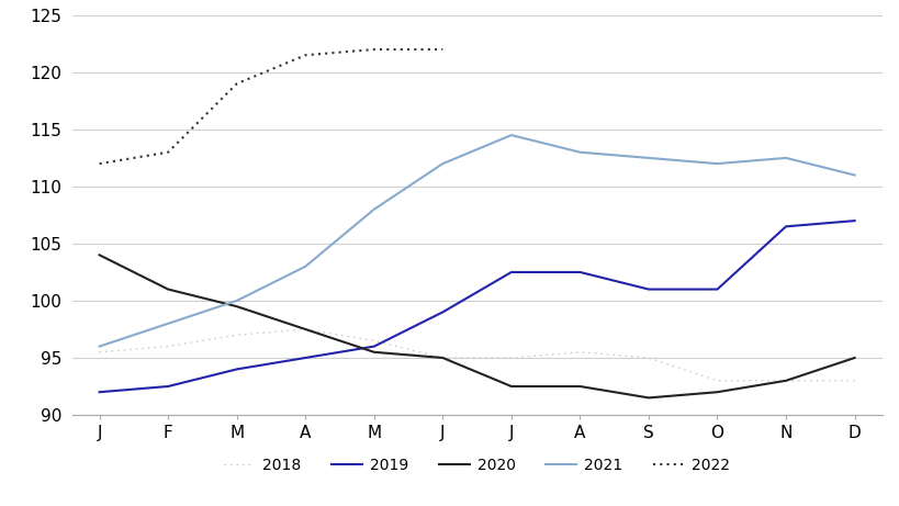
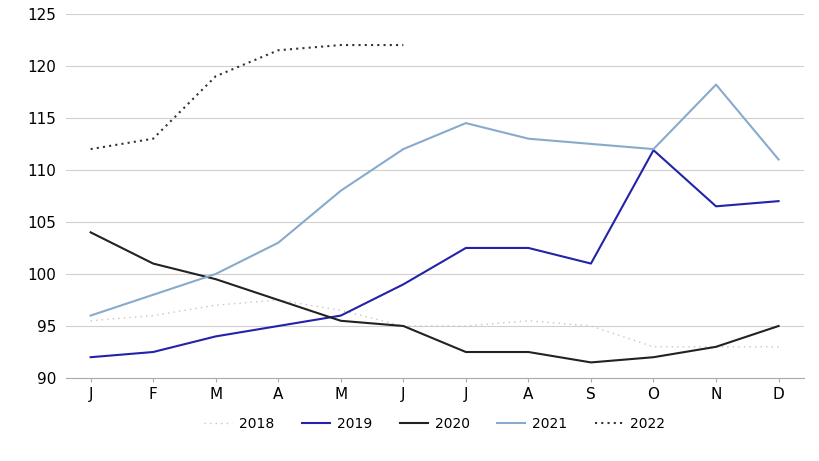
2019/O: 101.0 -> 111.9
2021/N: 112.5 -> 118.2
